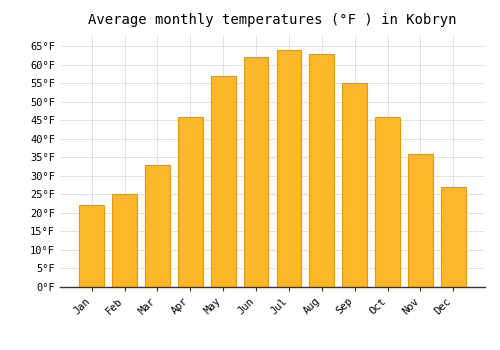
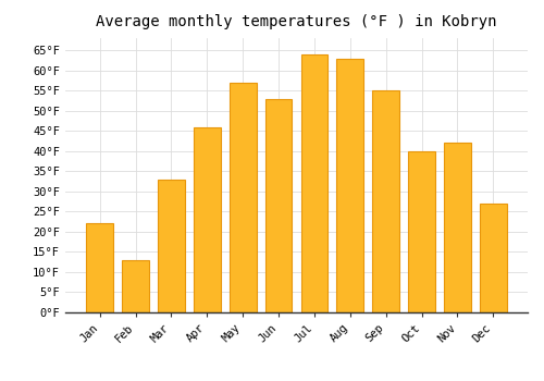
Feb: 25°F -> 13°F
Jun: 62°F -> 53°F
Oct: 46°F -> 40°F
Nov: 36°F -> 42°F
